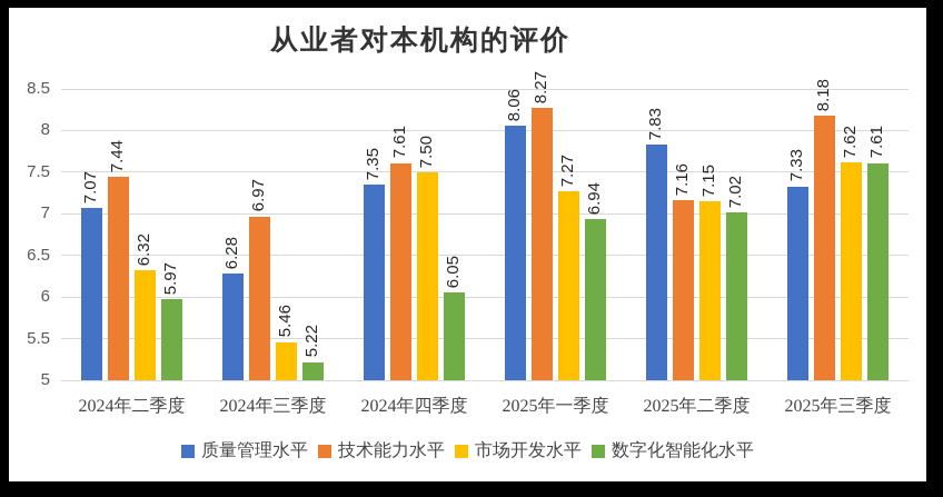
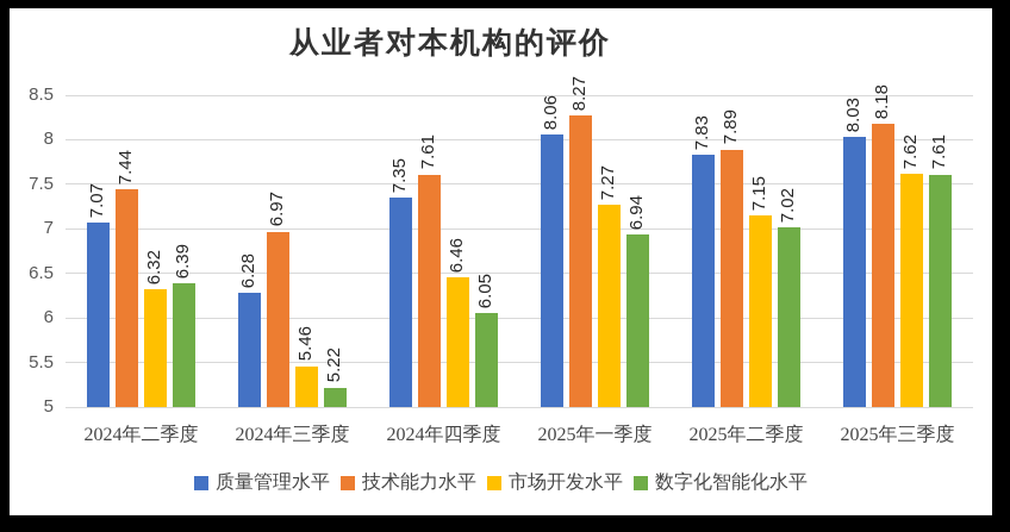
数字化智能化水平/2024年二季度: 5.97 -> 6.39
市场开发水平/2024年四季度: 7.50 -> 6.46
技术能力水平/2025年二季度: 7.16 -> 7.89
质量管理水平/2025年三季度: 7.33 -> 8.03
